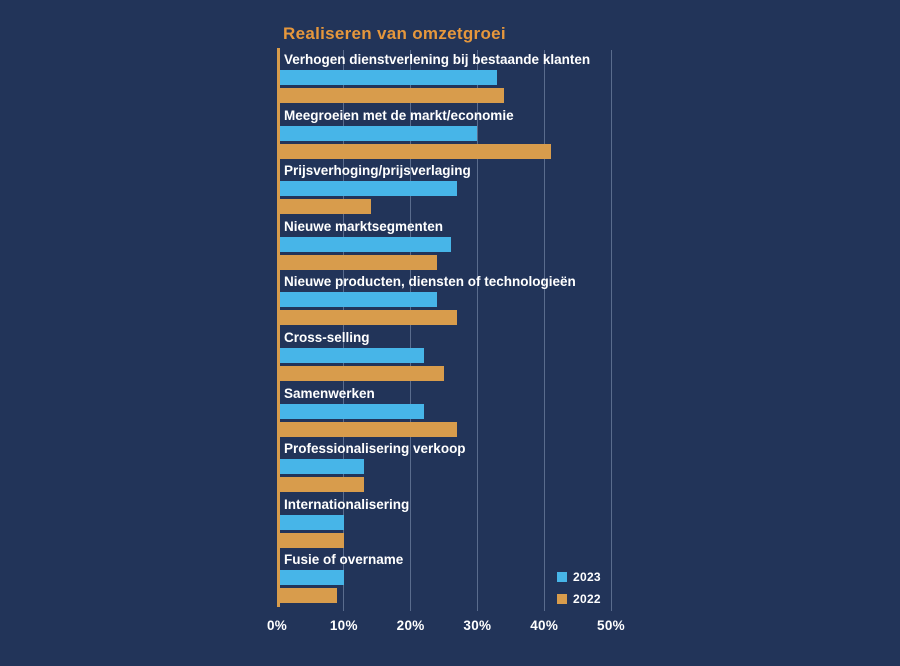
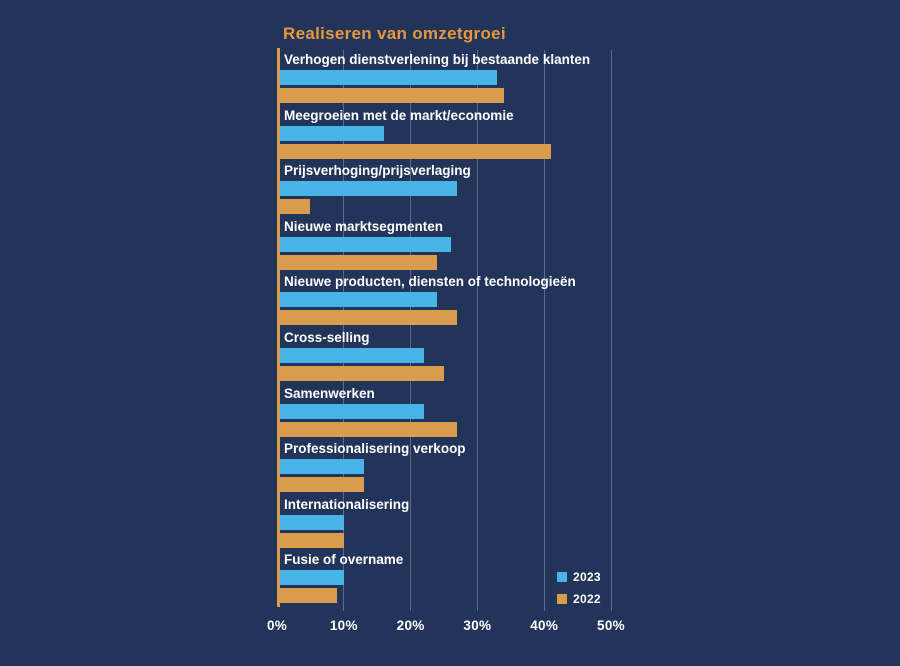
2023/Meegroeien met de markt/economie: 30% -> 16%
2022/Prijsverhoging/prijsverlaging: 14% -> 5%
